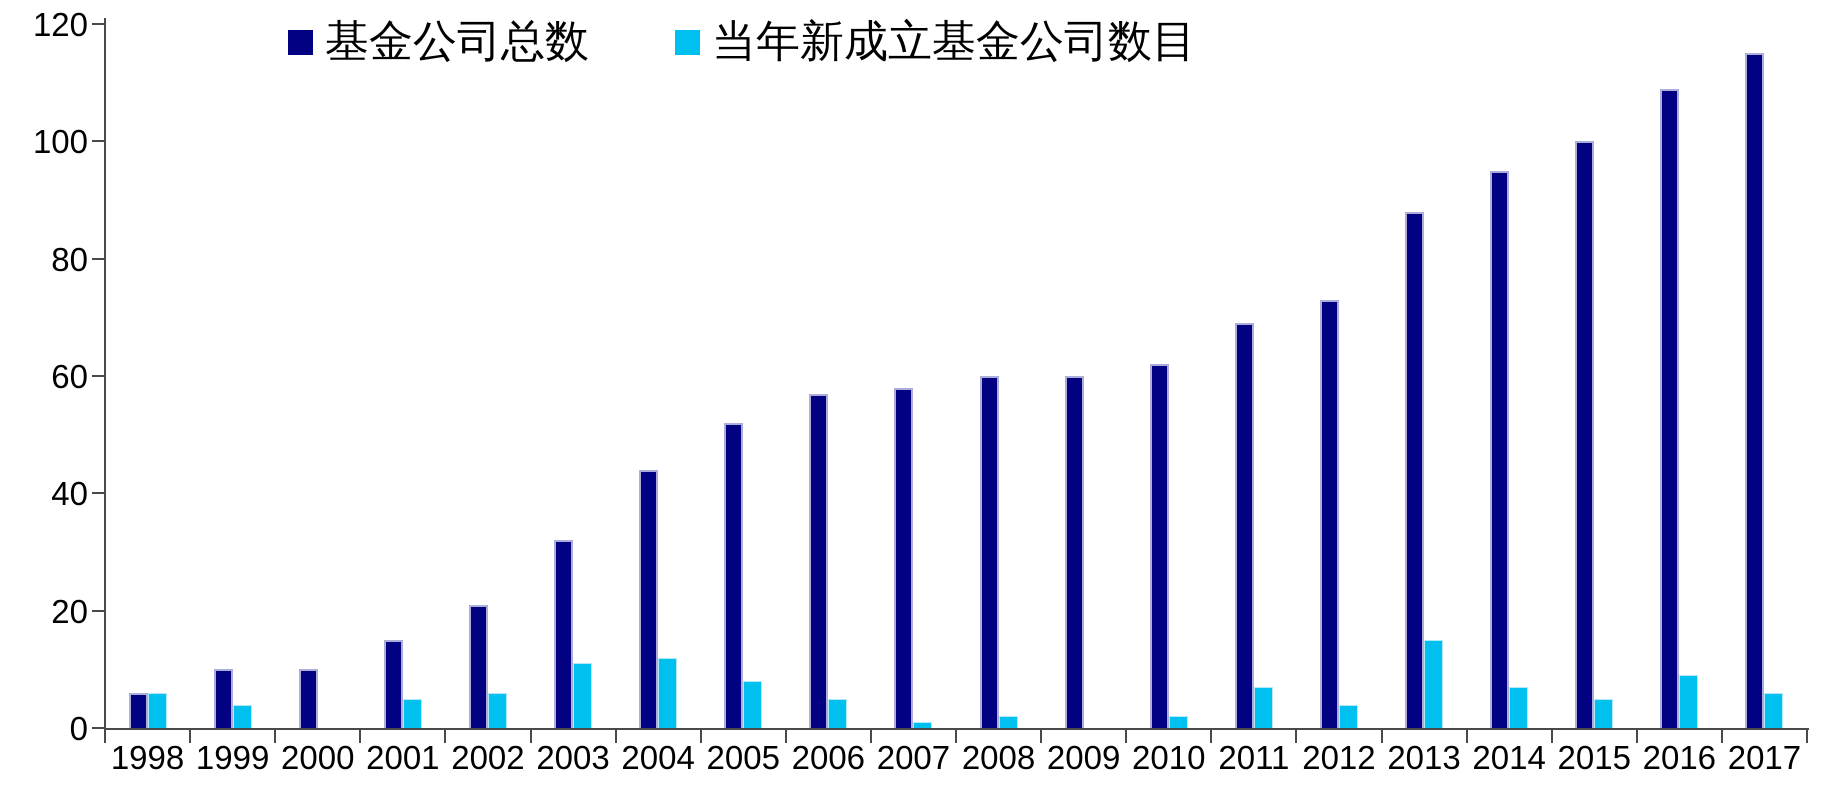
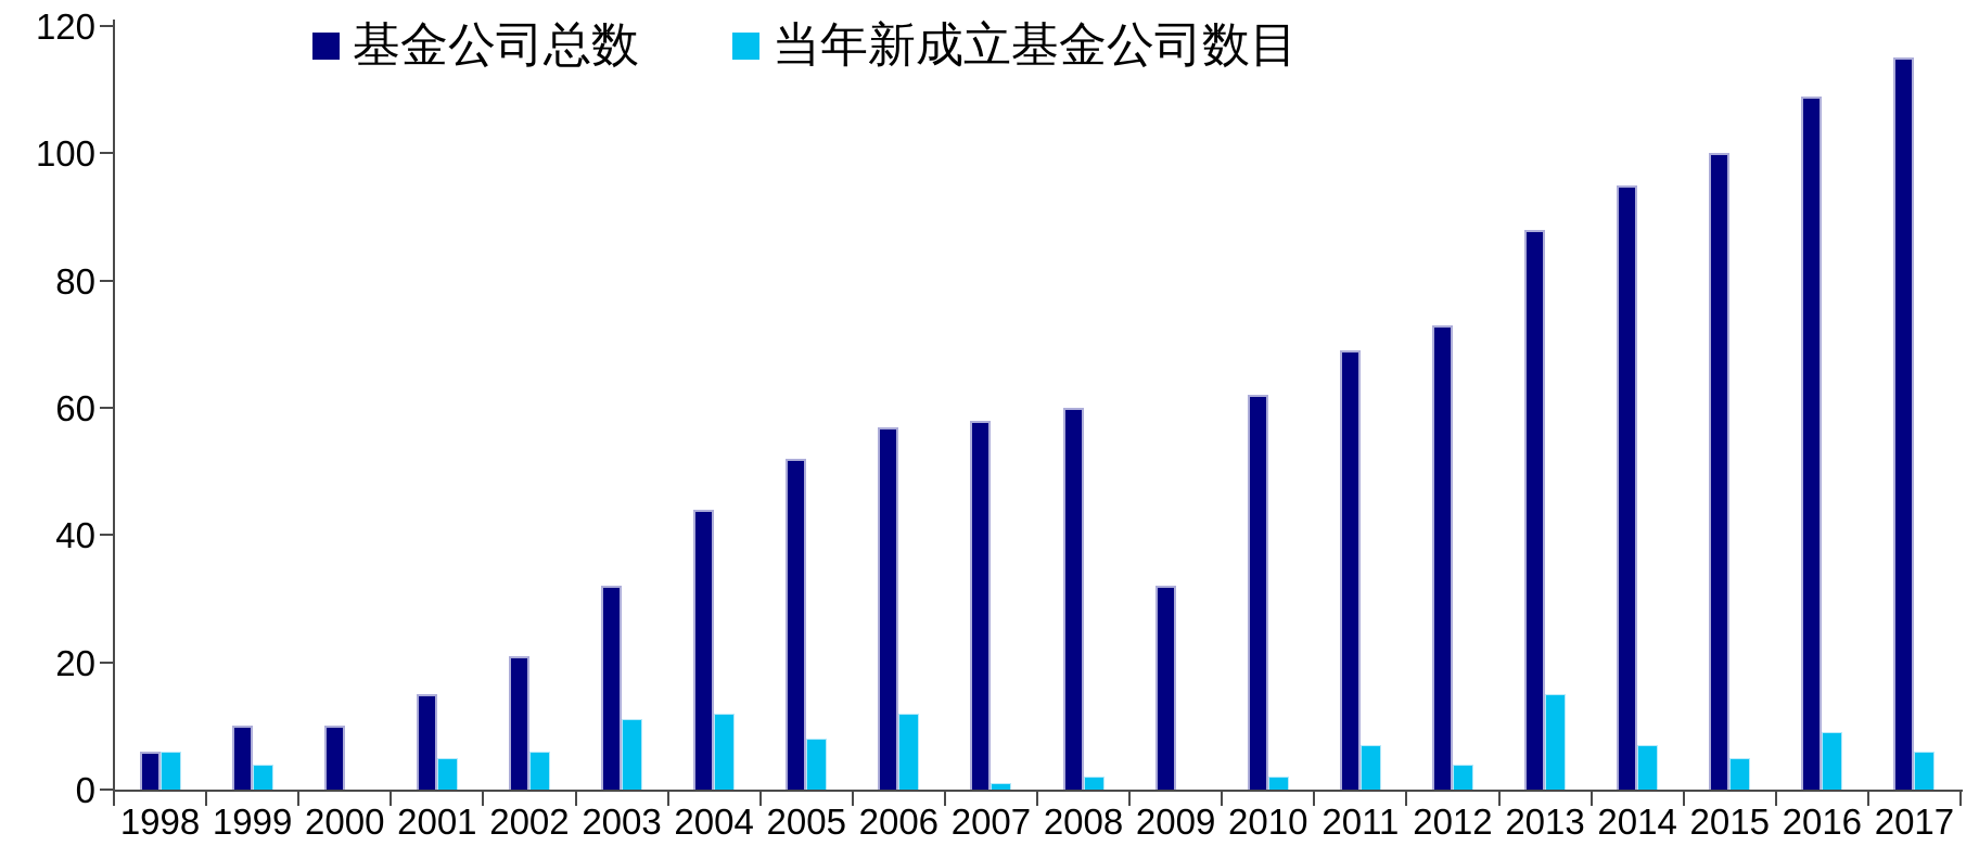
当年新成立基金公司数目/2006: 5 -> 12
基金公司总数/2009: 60 -> 32
